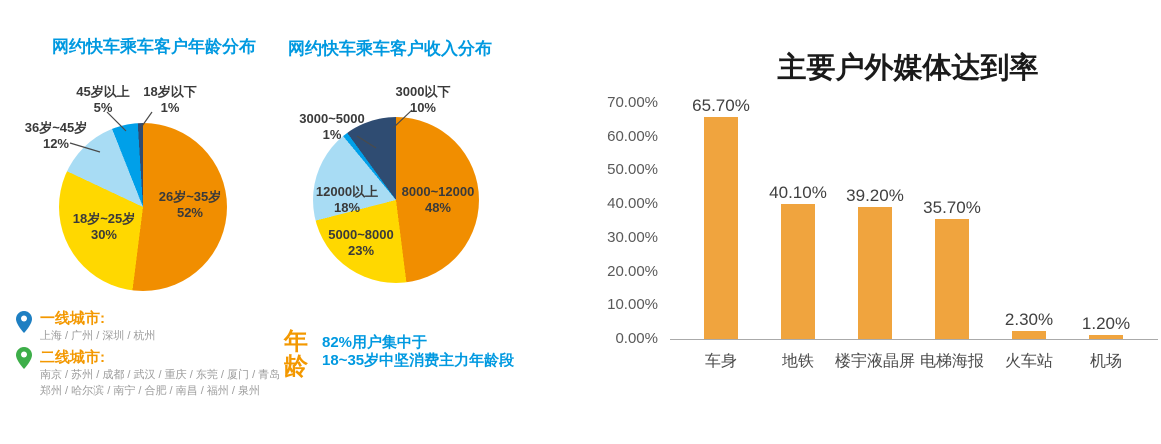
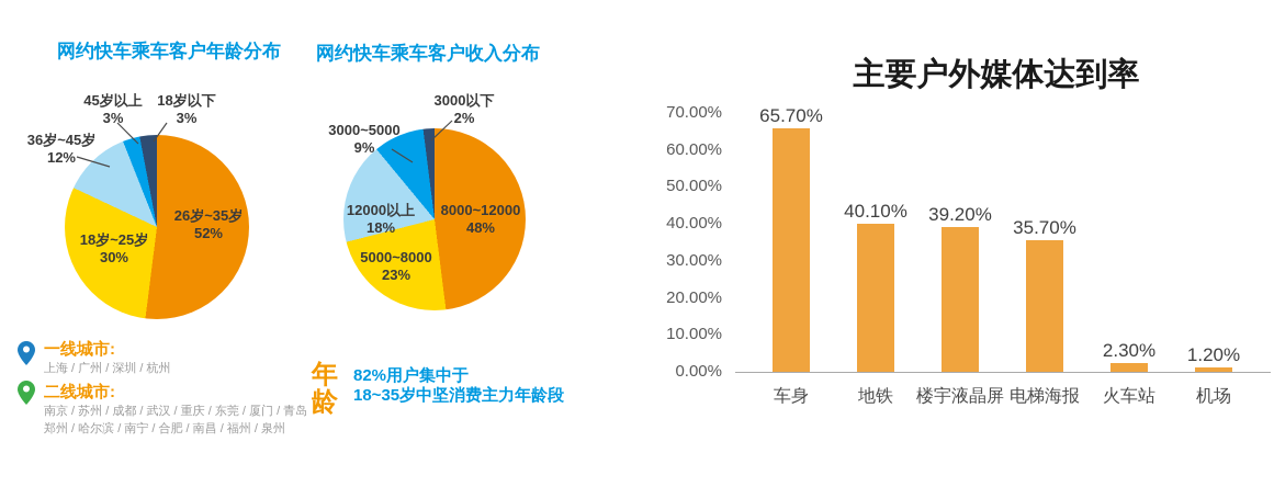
网约快车乘车客户年龄分布/45岁以上: 5% -> 3%
网约快车乘车客户年龄分布/18岁以下: 1% -> 3%
网约快车乘车客户收入分布/3000~5000: 1% -> 9%
网约快车乘车客户收入分布/3000以下: 10% -> 2%
